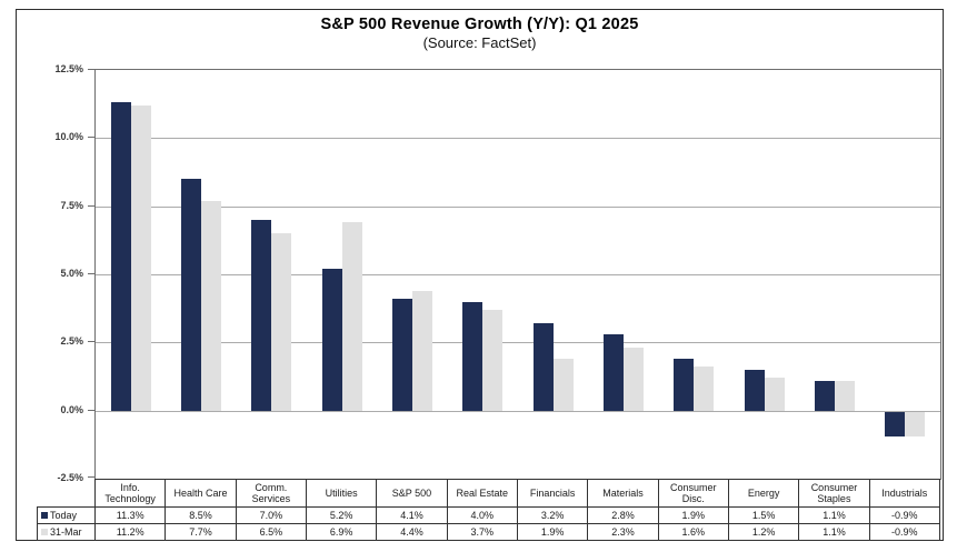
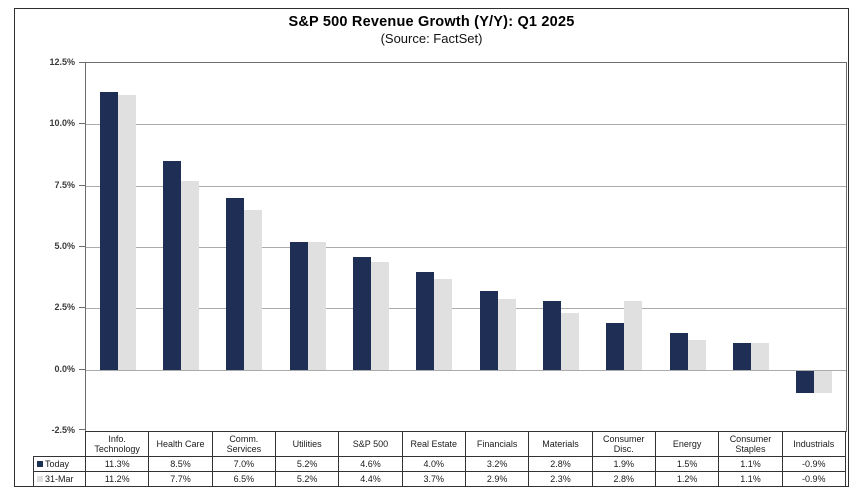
31-Mar/Utilities: 6.9% -> 5.2%
Today/S&P 500: 4.1% -> 4.6%
31-Mar/Financials: 1.9% -> 2.9%
31-Mar/Consumer Disc.: 1.6% -> 2.8%
